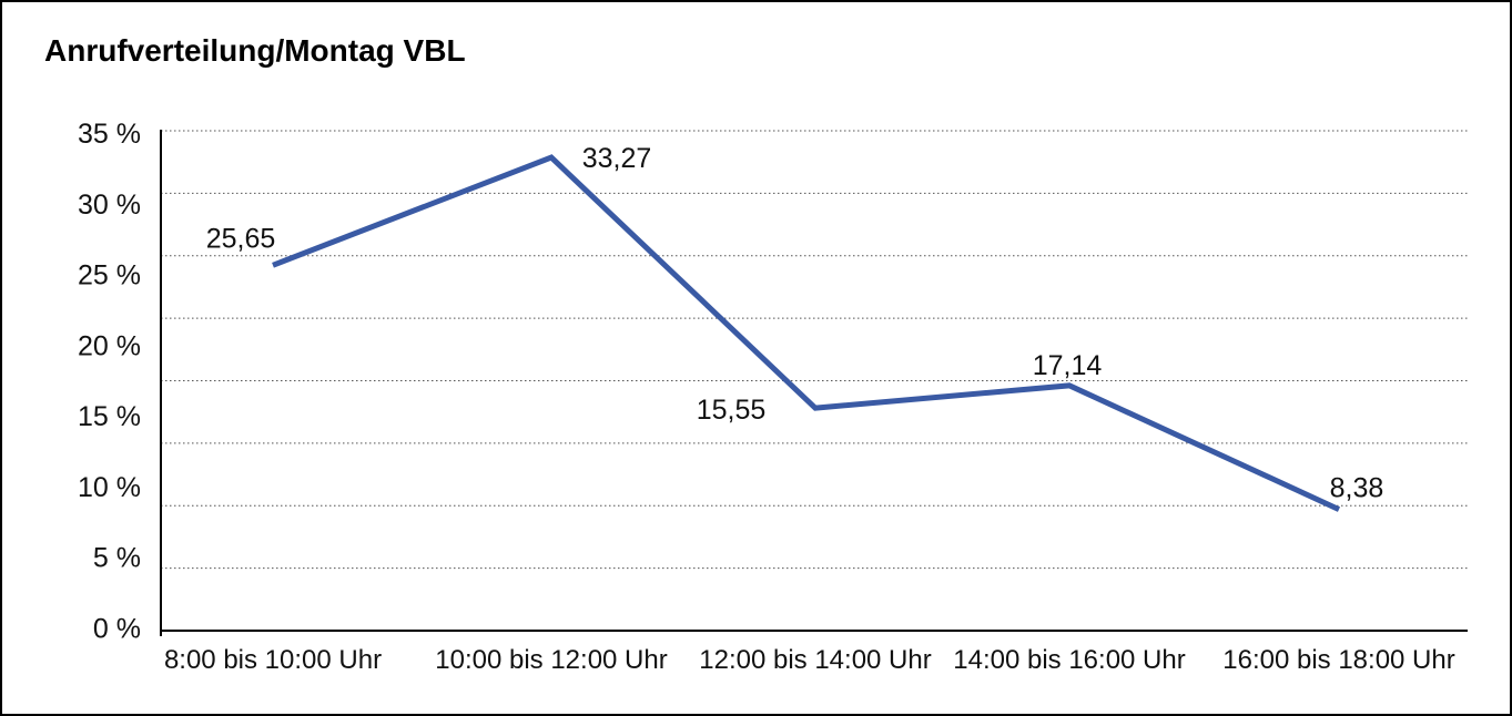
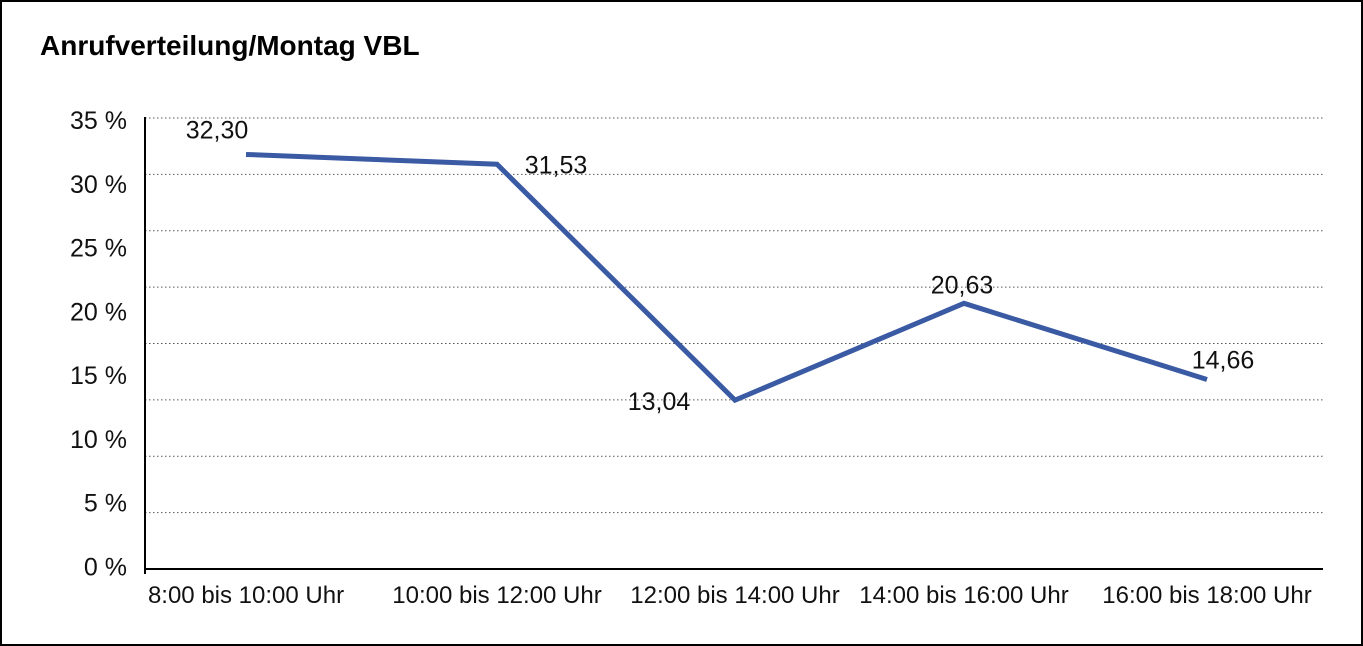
8:00 bis 10:00 Uhr: 25,65 -> 32,30
10:00 bis 12:00 Uhr: 33,27 -> 31,53
12:00 bis 14:00 Uhr: 15,55 -> 13,04
14:00 bis 16:00 Uhr: 17,14 -> 20,63
16:00 bis 18:00 Uhr: 8,38 -> 14,66
